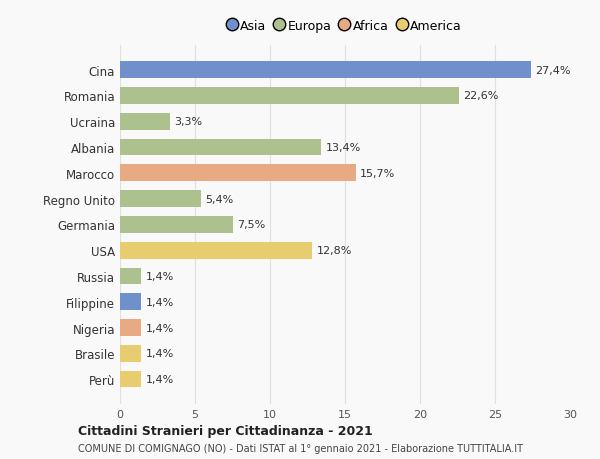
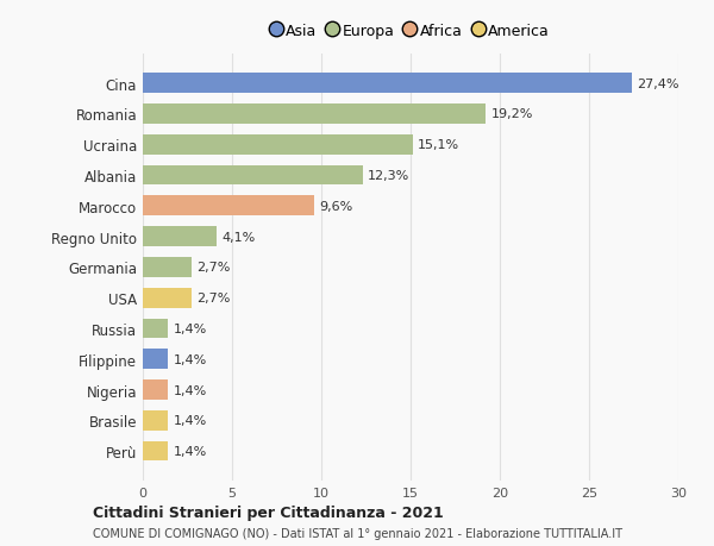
Romania: 22,6% -> 19,2%
Ucraina: 3,3% -> 15,1%
Albania: 13,4% -> 12,3%
Marocco: 15,7% -> 9,6%
Regno Unito: 5,4% -> 4,1%
Germania: 7,5% -> 2,7%
USA: 12,8% -> 2,7%
